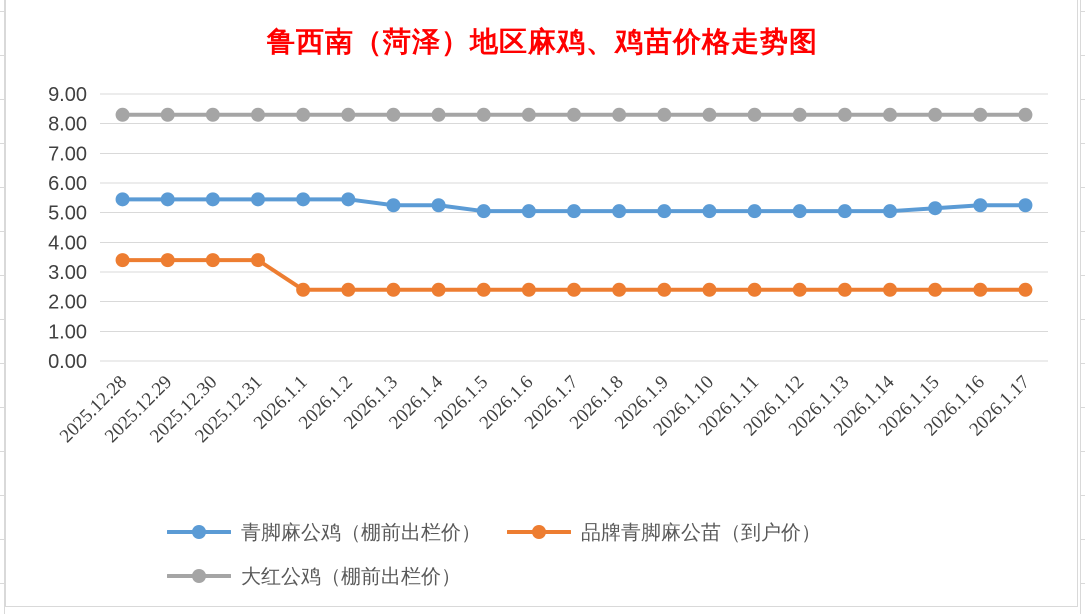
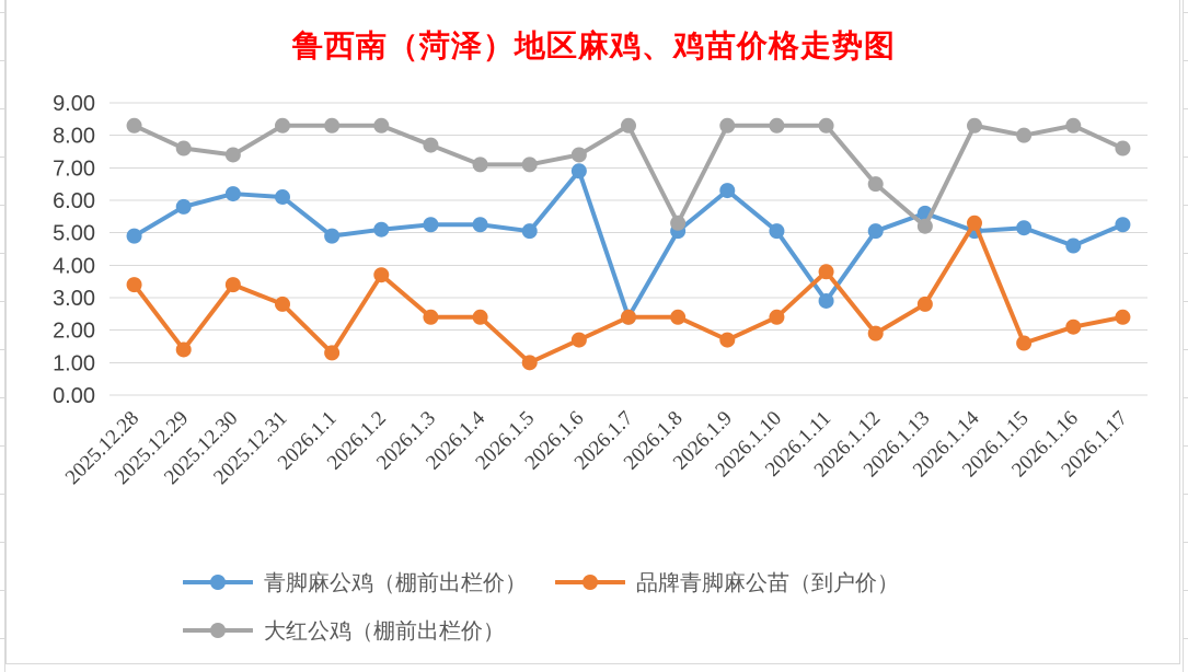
青脚麻公鸡（棚前出栏价）/2025.12.28: 5.5 -> 4.9
青脚麻公鸡（棚前出栏价）/2025.12.29: 5.5 -> 5.8
品牌青脚麻公苗（到户价）/2025.12.29: 3.4 -> 1.4
大红公鸡（棚前出栏价）/2025.12.29: 8.3 -> 7.6
青脚麻公鸡（棚前出栏价）/2025.12.30: 5.5 -> 6.2
大红公鸡（棚前出栏价）/2025.12.30: 8.3 -> 7.4
青脚麻公鸡（棚前出栏价）/2025.12.31: 5.5 -> 6.1
品牌青脚麻公苗（到户价）/2025.12.31: 3.4 -> 2.8
青脚麻公鸡（棚前出栏价）/2026.1.1: 5.5 -> 4.9
品牌青脚麻公苗（到户价）/2026.1.1: 2.4 -> 1.3
青脚麻公鸡（棚前出栏价）/2026.1.2: 5.5 -> 5.1
品牌青脚麻公苗（到户价）/2026.1.2: 2.4 -> 3.7
大红公鸡（棚前出栏价）/2026.1.3: 8.3 -> 7.7
大红公鸡（棚前出栏价）/2026.1.4: 8.3 -> 7.1
品牌青脚麻公苗（到户价）/2026.1.5: 2.4 -> 1.0
大红公鸡（棚前出栏价）/2026.1.5: 8.3 -> 7.1
青脚麻公鸡（棚前出栏价）/2026.1.6: 5.0 -> 6.9
品牌青脚麻公苗（到户价）/2026.1.6: 2.4 -> 1.7
大红公鸡（棚前出栏价）/2026.1.6: 8.3 -> 7.4
青脚麻公鸡（棚前出栏价）/2026.1.7: 5.0 -> 2.4
大红公鸡（棚前出栏价）/2026.1.8: 8.3 -> 5.3
青脚麻公鸡（棚前出栏价）/2026.1.9: 5.0 -> 6.3
品牌青脚麻公苗（到户价）/2026.1.9: 2.4 -> 1.7
青脚麻公鸡（棚前出栏价）/2026.1.11: 5.0 -> 2.9
品牌青脚麻公苗（到户价）/2026.1.11: 2.4 -> 3.8
品牌青脚麻公苗（到户价）/2026.1.12: 2.4 -> 1.9
大红公鸡（棚前出栏价）/2026.1.12: 8.3 -> 6.5
青脚麻公鸡（棚前出栏价）/2026.1.13: 5.0 -> 5.6
品牌青脚麻公苗（到户价）/2026.1.13: 2.4 -> 2.8
大红公鸡（棚前出栏价）/2026.1.13: 8.3 -> 5.2
品牌青脚麻公苗（到户价）/2026.1.14: 2.4 -> 5.3
品牌青脚麻公苗（到户价）/2026.1.15: 2.4 -> 1.6
大红公鸡（棚前出栏价）/2026.1.15: 8.3 -> 8.0
青脚麻公鸡（棚前出栏价）/2026.1.16: 5.2 -> 4.6
品牌青脚麻公苗（到户价）/2026.1.16: 2.4 -> 2.1
大红公鸡（棚前出栏价）/2026.1.17: 8.3 -> 7.6
